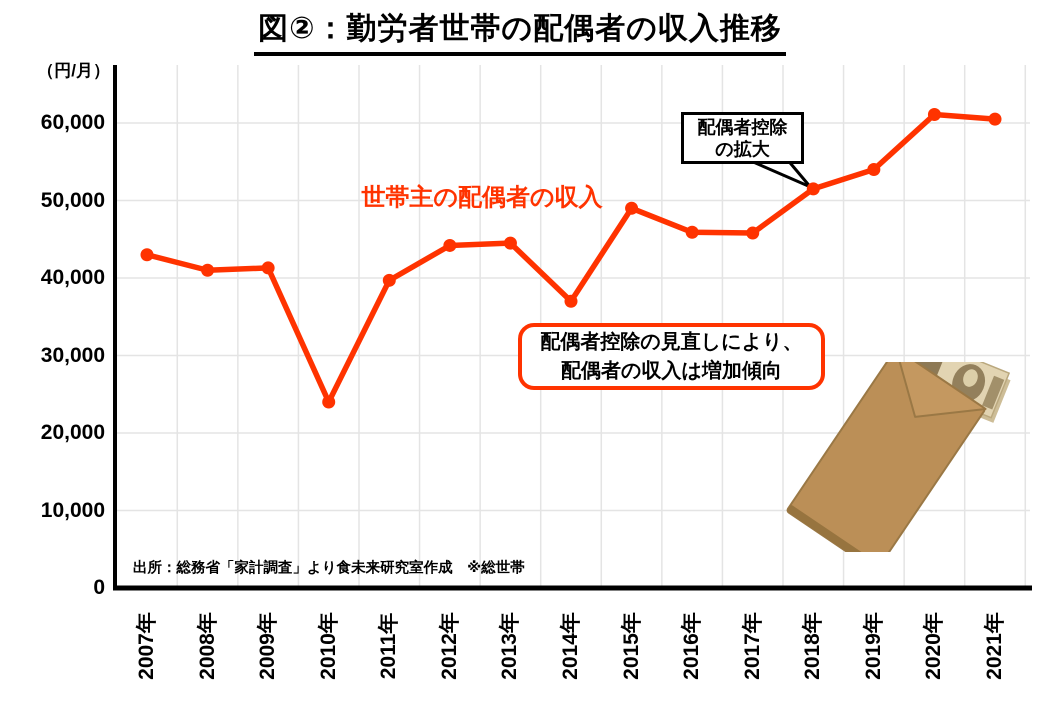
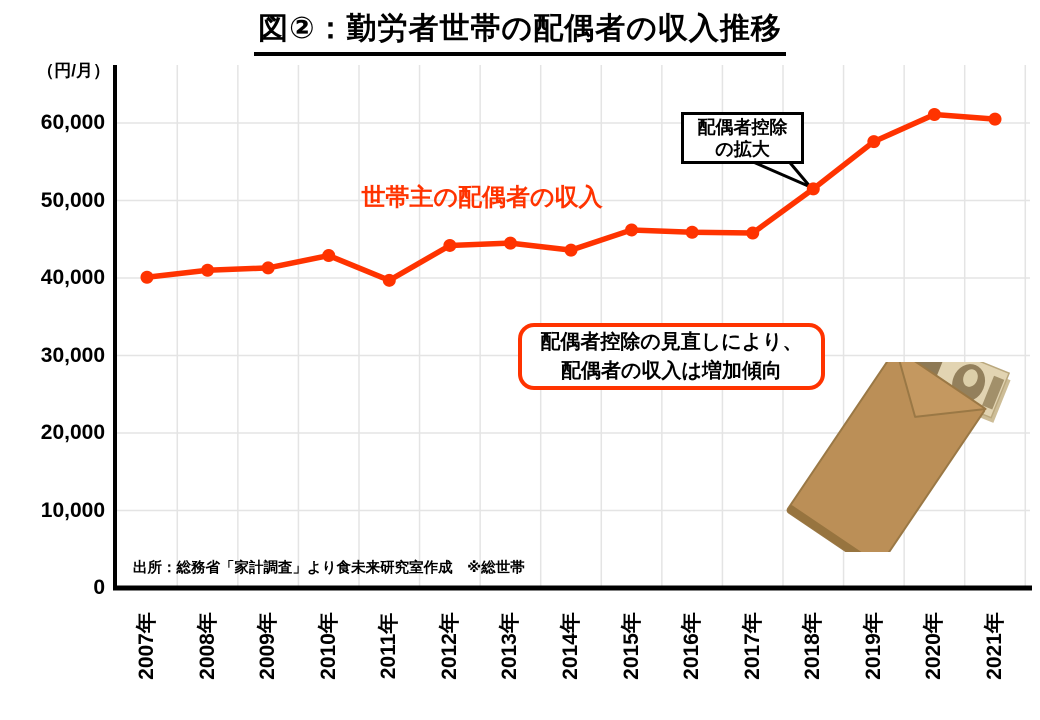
2007年: 43000 -> 40000
2010年: 24000 -> 43000
2014年: 37000 -> 44000
2015年: 49000 -> 46000
2019年: 54000 -> 58000
